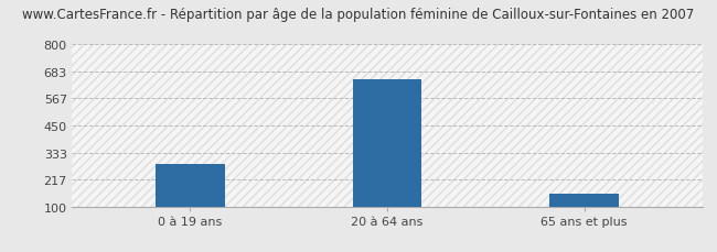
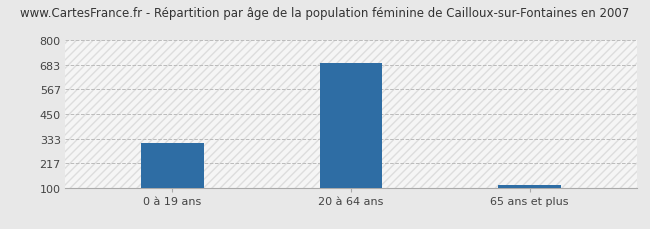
0 à 19 ans: 285 -> 313
20 à 64 ans: 650 -> 693
65 ans et plus: 155 -> 113
